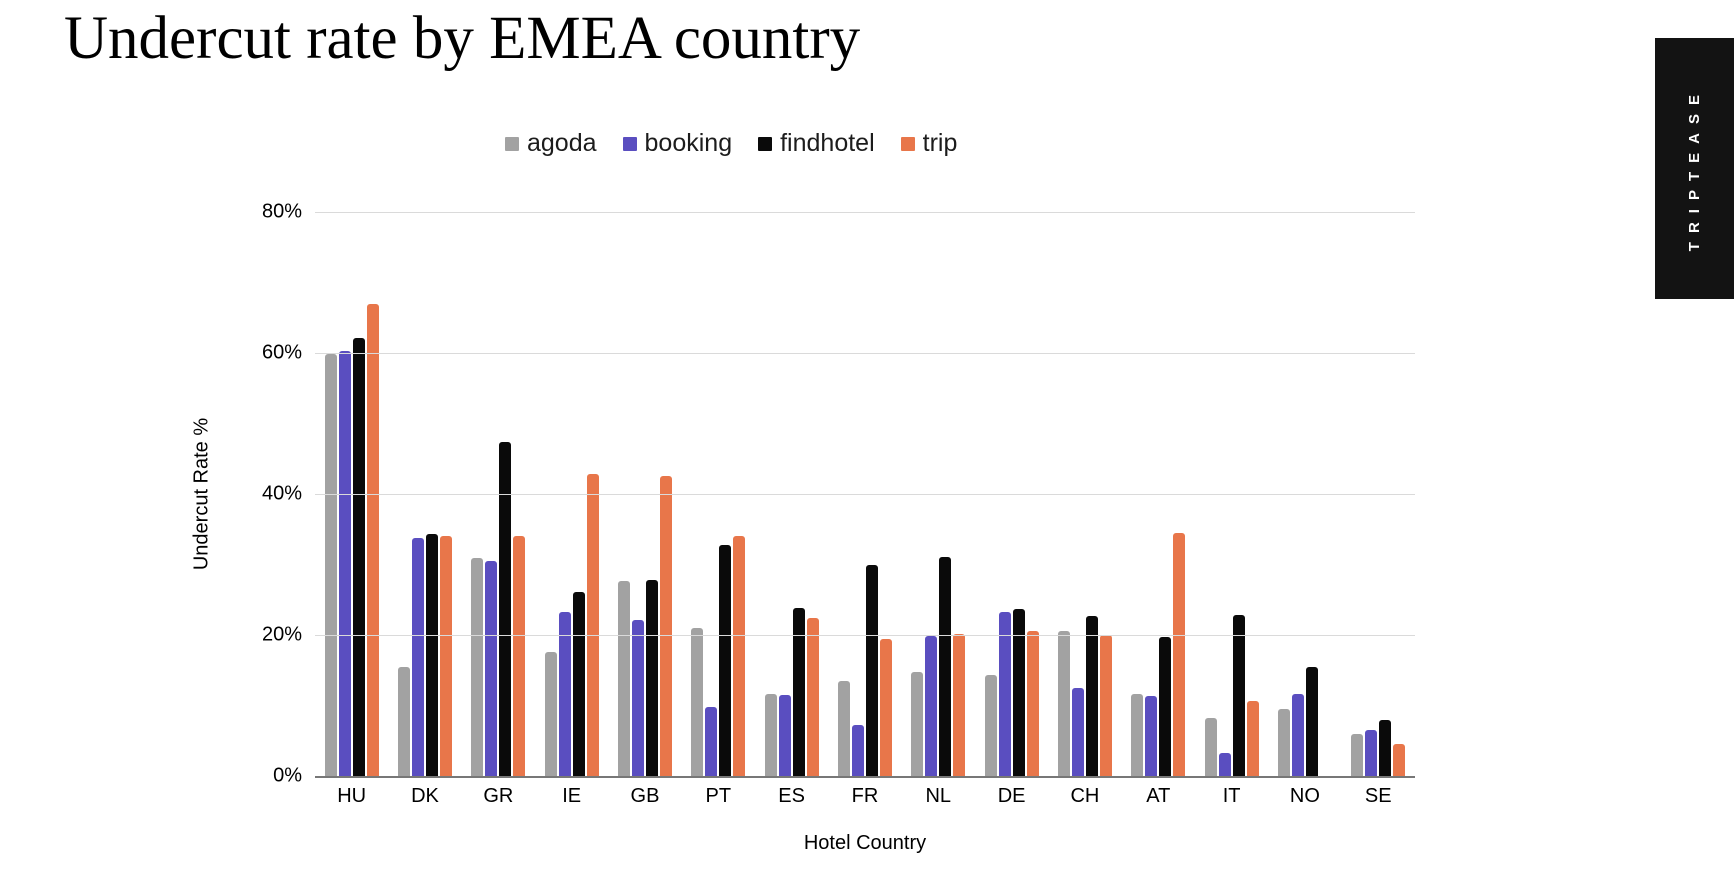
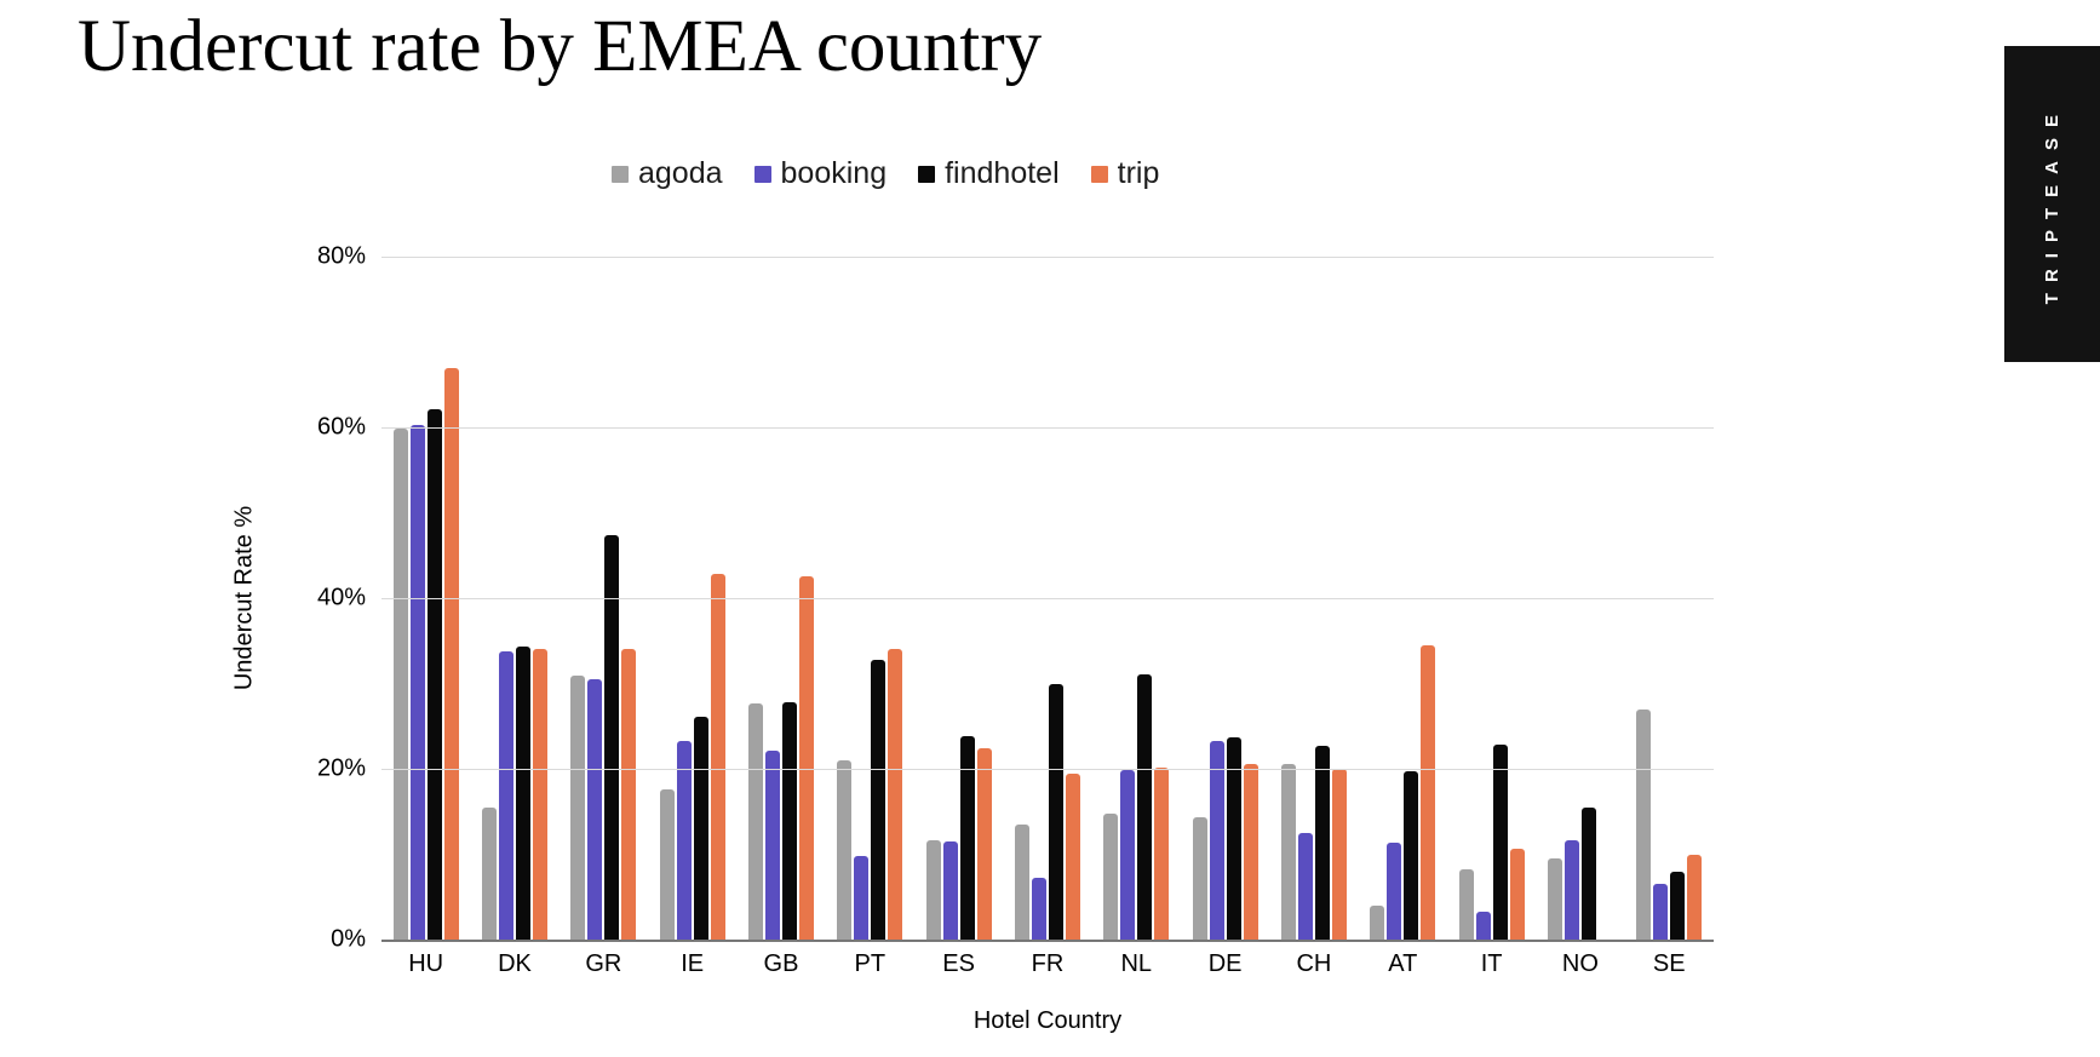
agoda/AT: 12% -> 4%
agoda/SE: 6% -> 27%
trip/SE: 5% -> 10%
